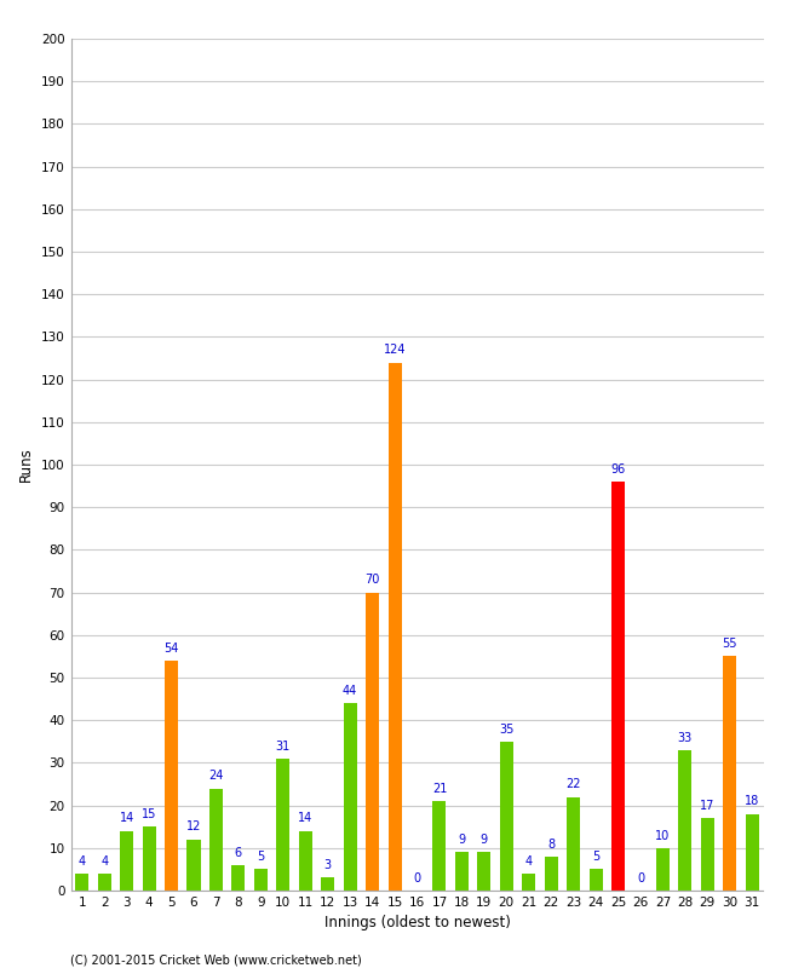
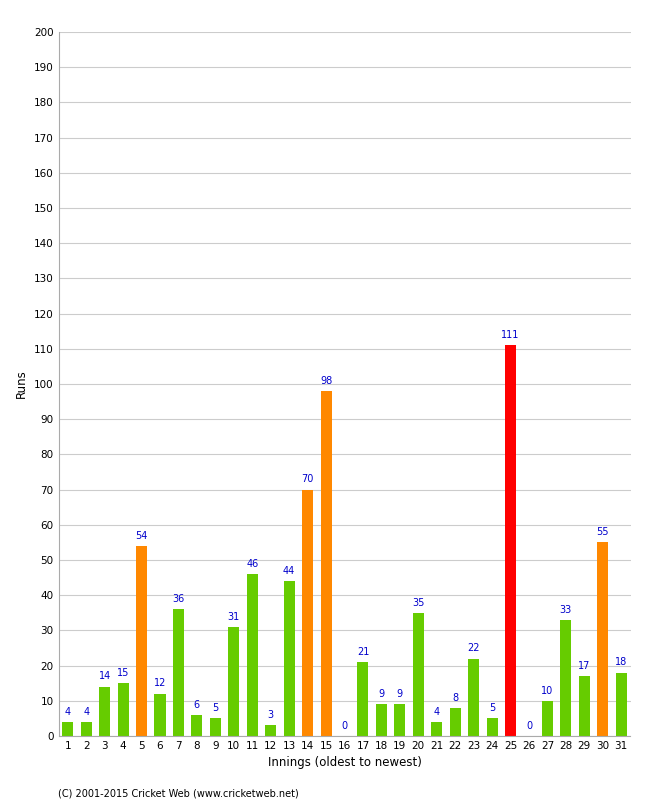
7: 24 -> 36
11: 14 -> 46
15: 124 -> 98
25: 96 -> 111
